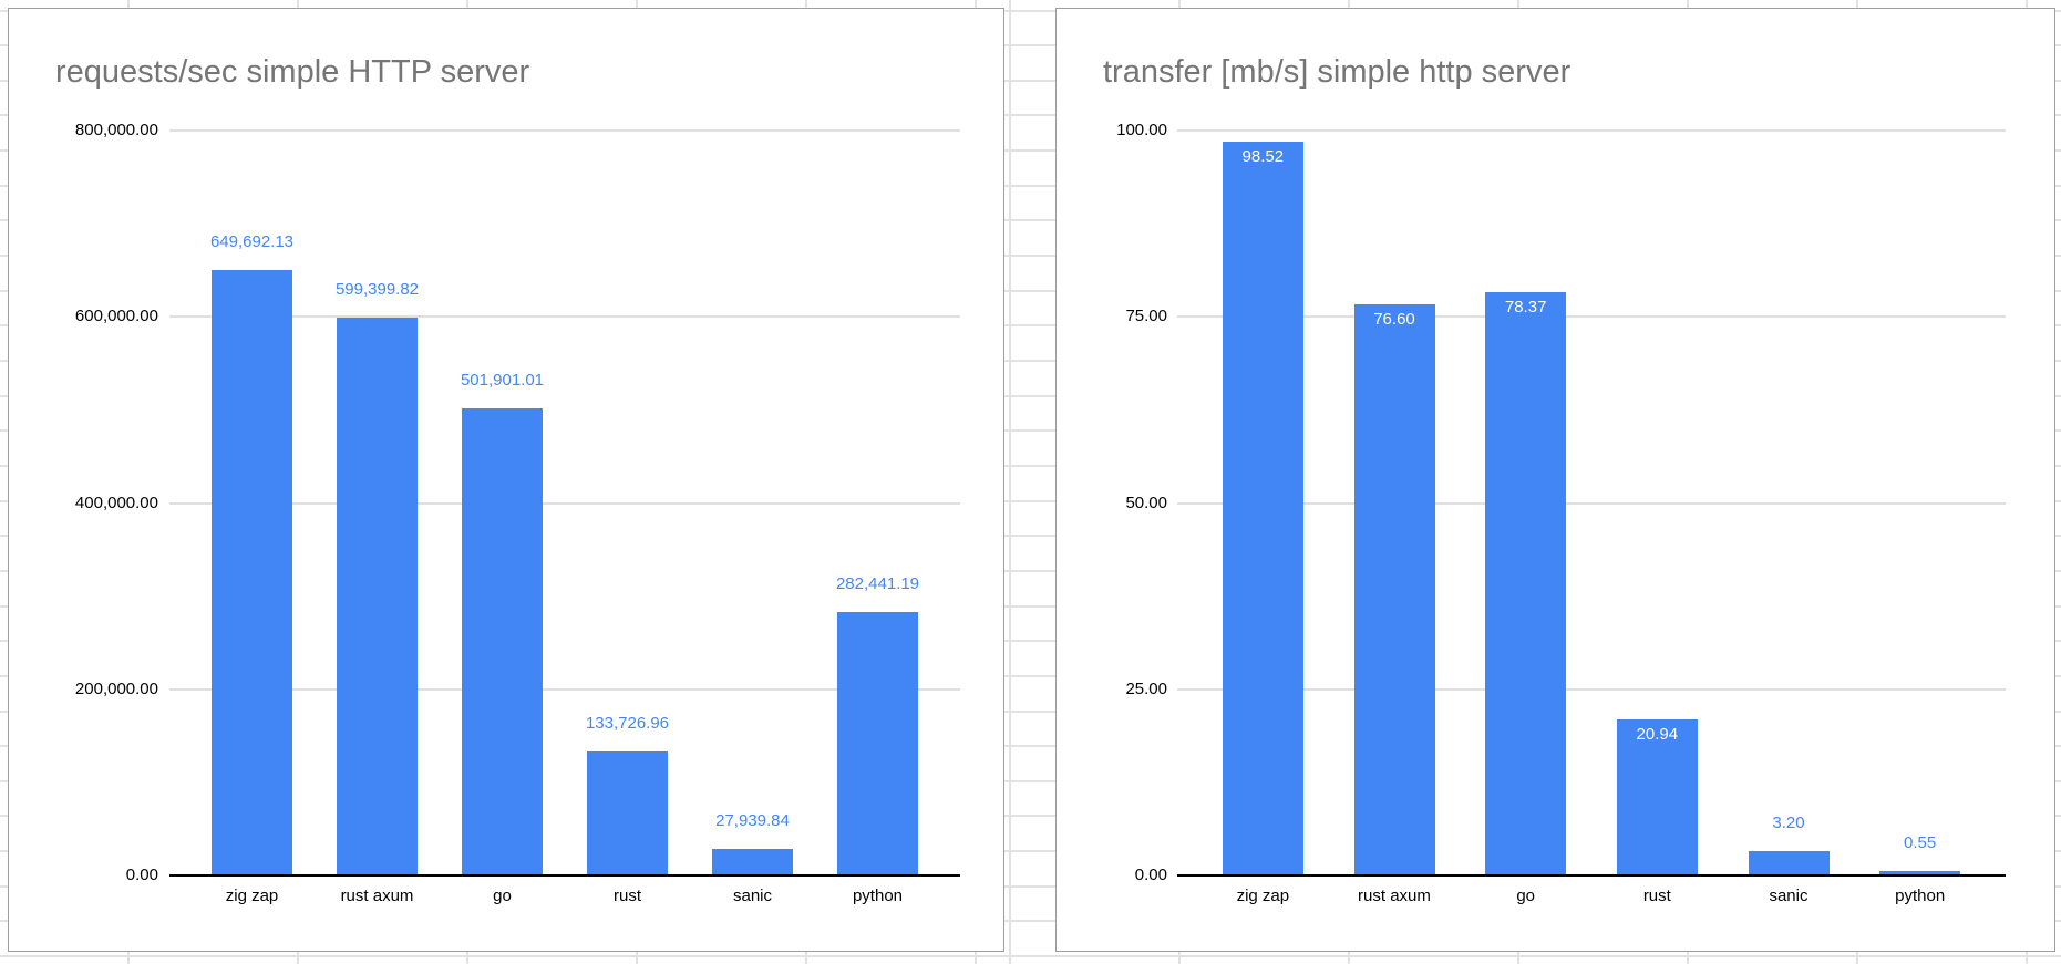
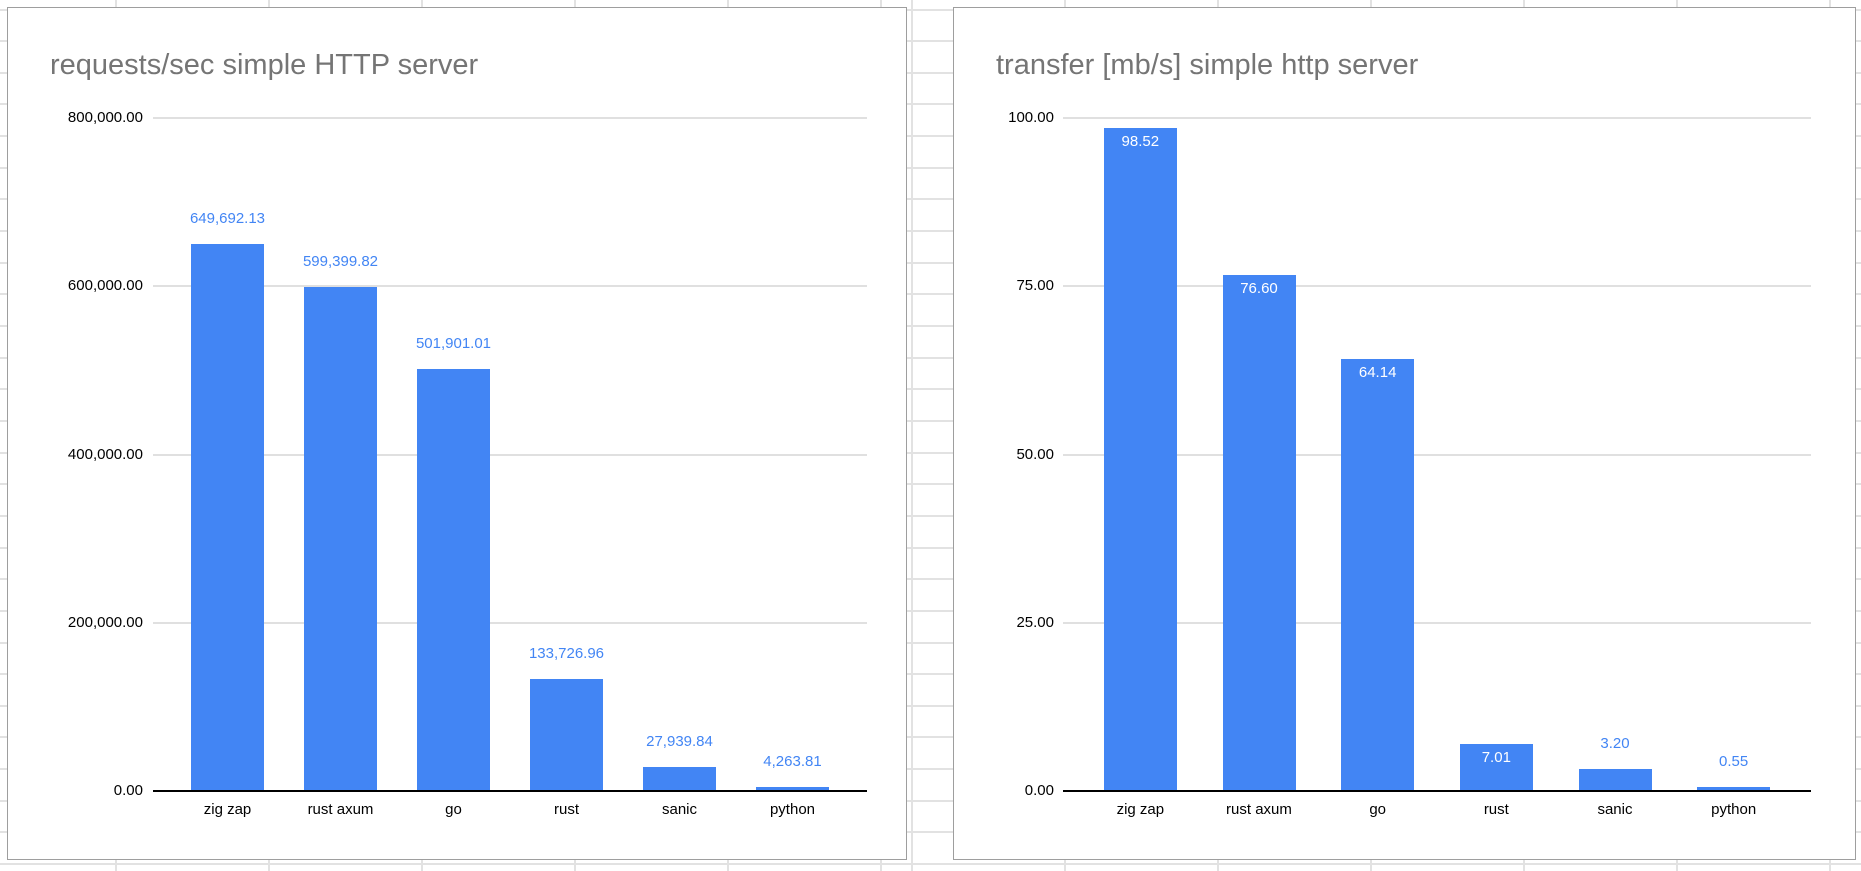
requests/sec simple HTTP server/python: 282,441.19 -> 4,263.81
transfer [mb/s] simple http server/go: 78.37 -> 64.14
transfer [mb/s] simple http server/rust: 20.94 -> 7.01
